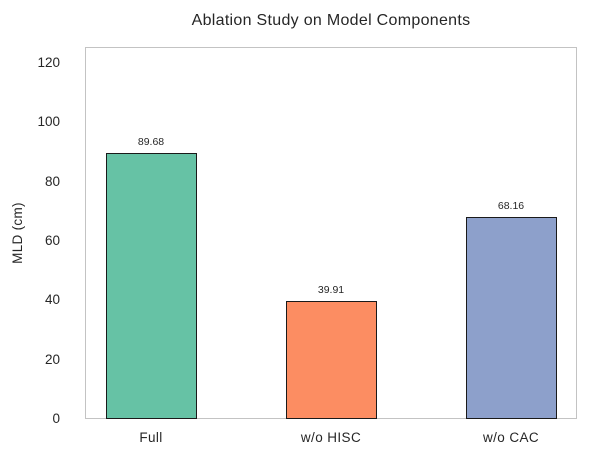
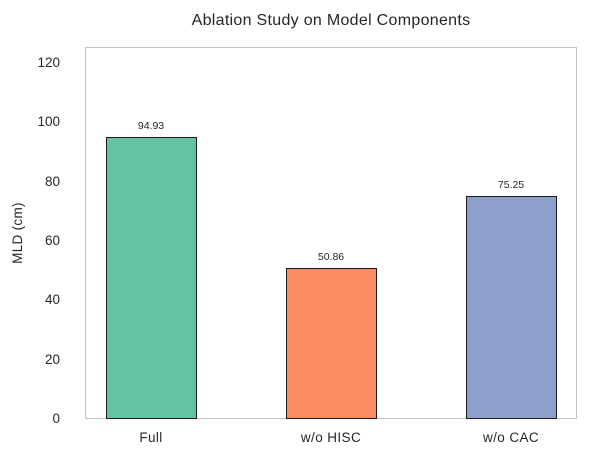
Full: 89.68 -> 94.93
w/o HISC: 39.91 -> 50.86
w/o CAC: 68.16 -> 75.25
